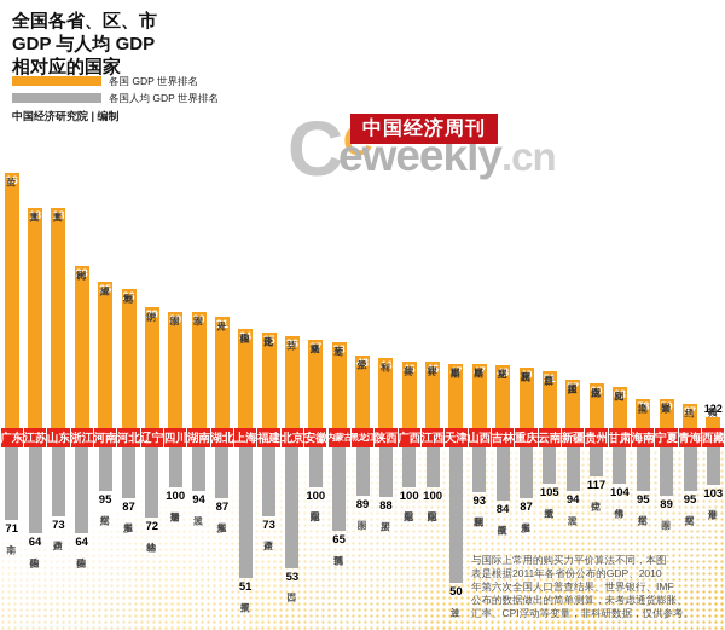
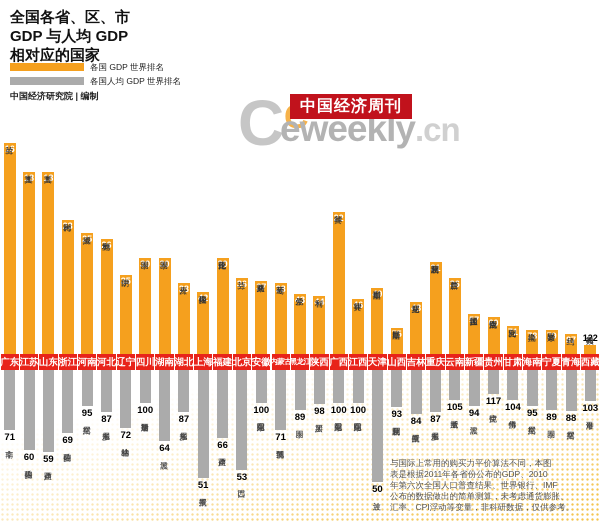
各国人均 GDP 世界排名/江苏: 64 -> 60
各国人均 GDP 世界排名/山东: 73 -> 59
各国人均 GDP 世界排名/浙江: 64 -> 69
各国 GDP 世界排名/辽宁: 29 -> 35
各国人均 GDP 世界排名/湖南: 94 -> 64
各国 GDP 世界排名/湖北: 31 -> 38
各国 GDP 世界排名/上海: 34 -> 42
各国 GDP 世界排名/福建: 35 -> 30
各国人均 GDP 世界排名/福建: 73 -> 66
各国人均 GDP 世界排名/内蒙古: 65 -> 71
各国人均 GDP 世界排名/陕西: 88 -> 98
各国 GDP 世界排名/广西: 46 -> 22
各国 GDP 世界排名/天津: 47 -> 40
各国 GDP 世界排名/山西: 47 -> 75
各国 GDP 世界排名/重庆: 49 -> 31
各国 GDP 世界排名/云南: 51 -> 36
各国 GDP 世界排名/甘肃: 63 -> 71
各国人均 GDP 世界排名/青海: 95 -> 88
